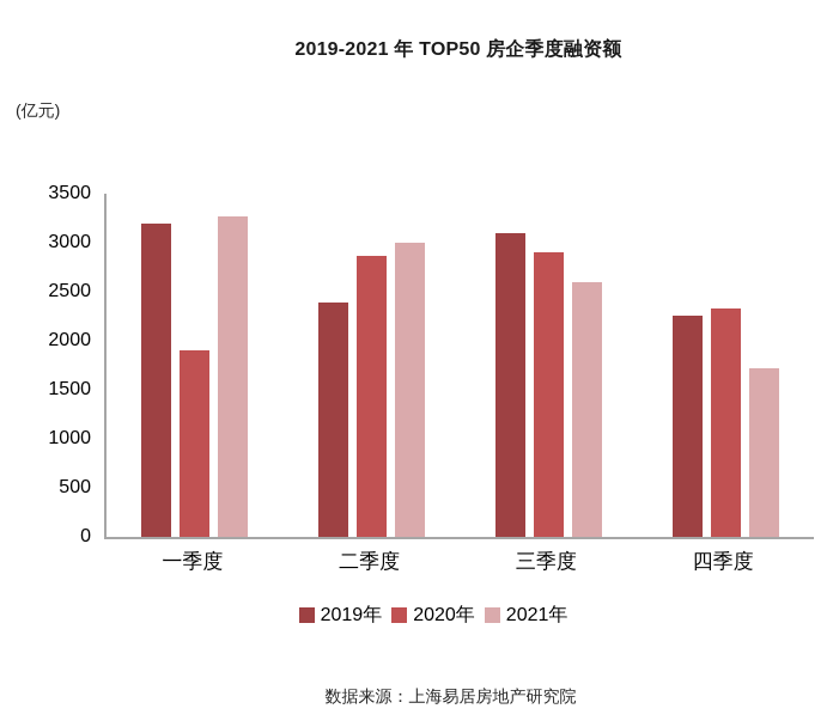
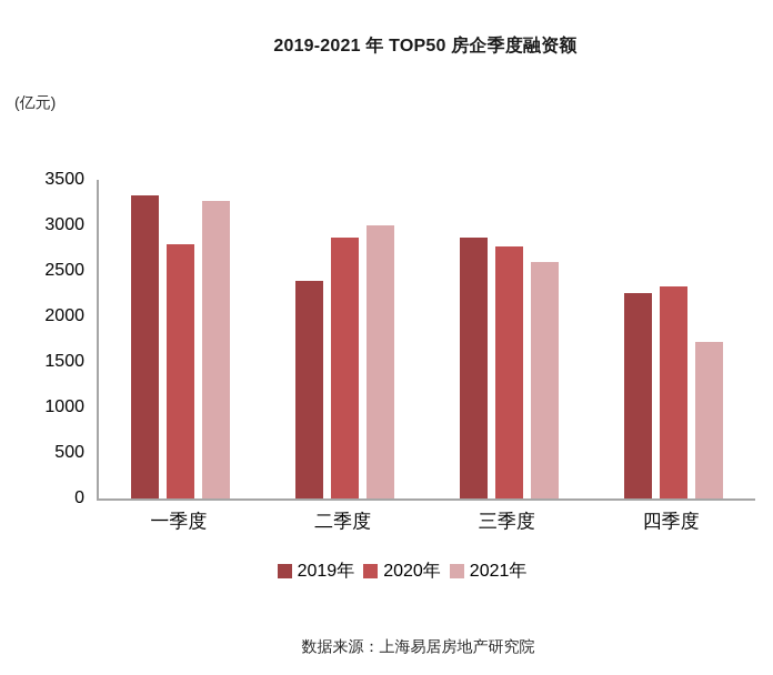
2019年/一季度: 3200 -> 3300
2020年/一季度: 1900 -> 2800
2019年/三季度: 3100 -> 2900
2020年/三季度: 2900 -> 2800
